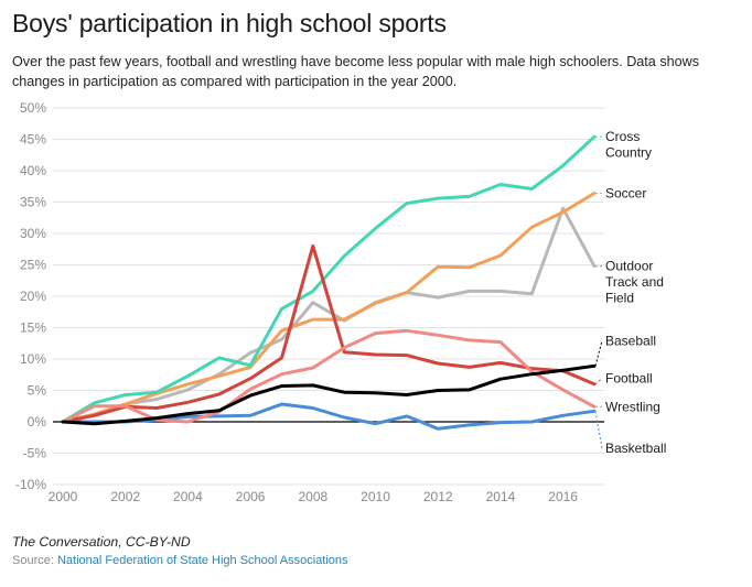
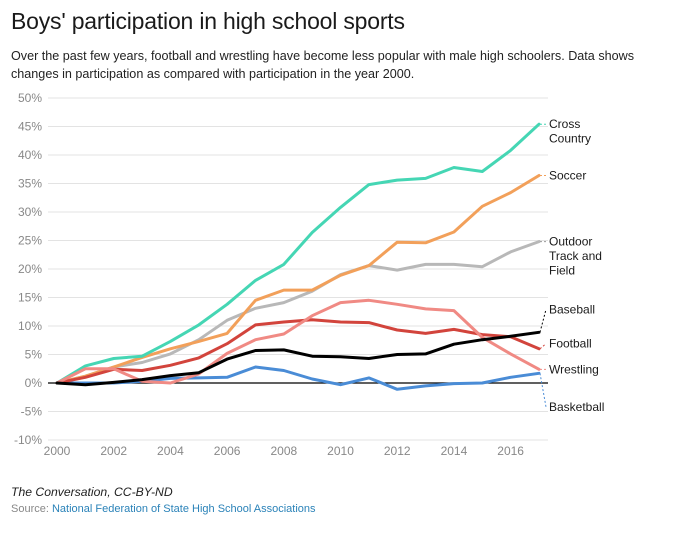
Cross Country/2006: 9% -> 14%
Outdoor Track and Field/2008: 19% -> 14%
Football/2008: 28% -> 11%
Outdoor Track and Field/2016: 34% -> 23%
